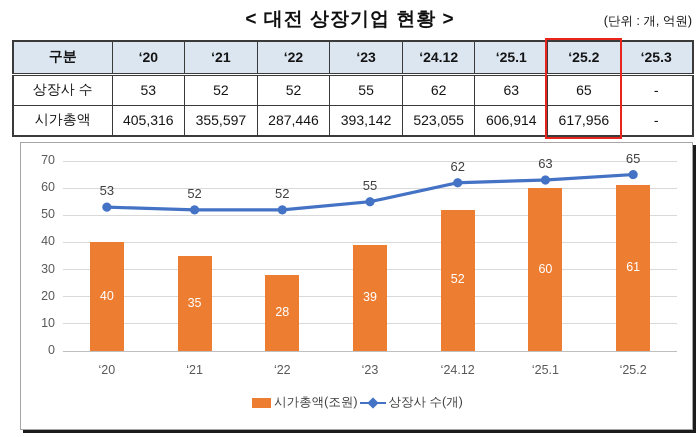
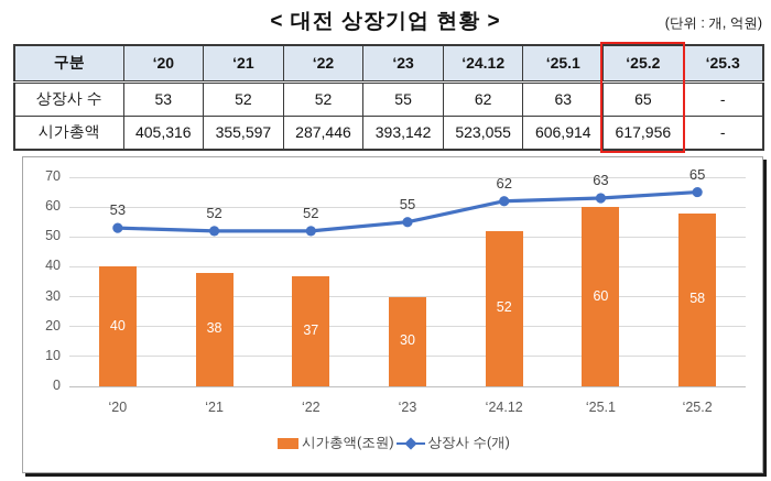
시가총액(조원)/‘21: 35 -> 38
시가총액(조원)/‘22: 28 -> 37
시가총액(조원)/‘23: 39 -> 30
시가총액(조원)/‘25.2: 61 -> 58
